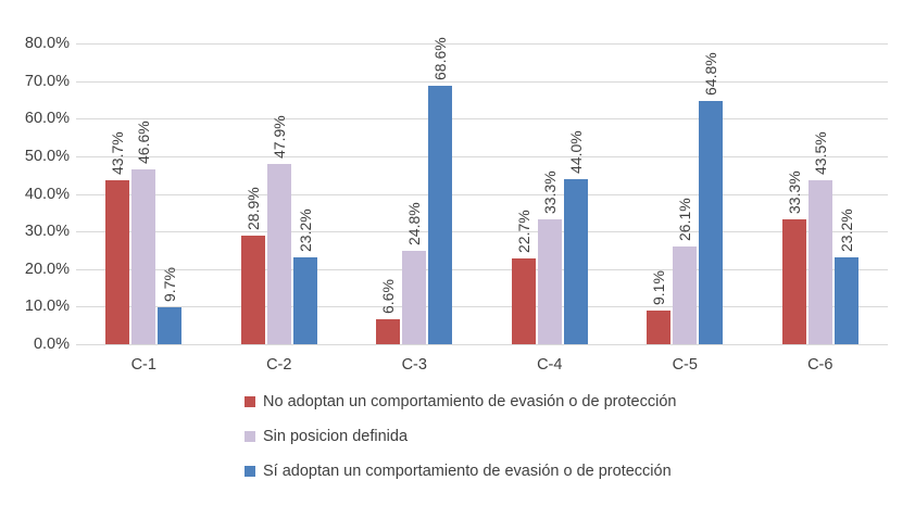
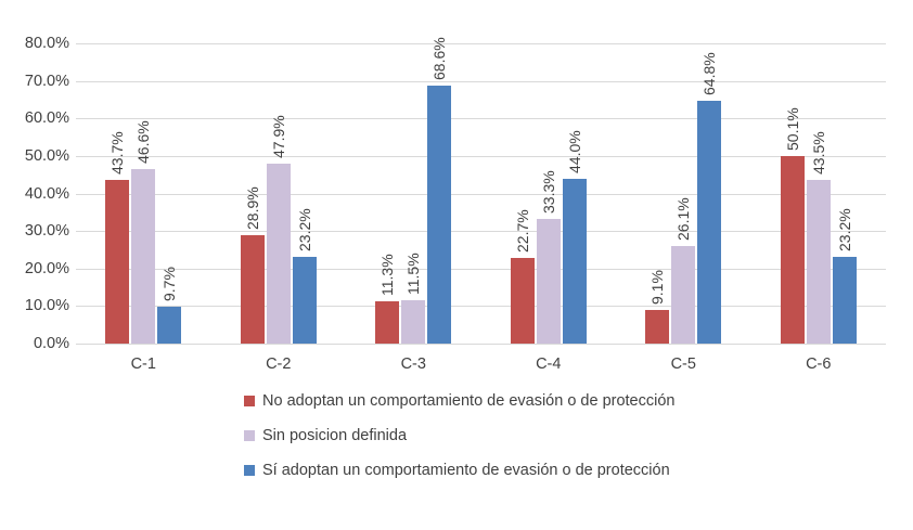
No adoptan un comportamiento de evasión o de protección/C-3: 6.6% -> 11.3%
Sin posicion definida/C-3: 24.8% -> 11.5%
No adoptan un comportamiento de evasión o de protección/C-6: 33.3% -> 50.1%
